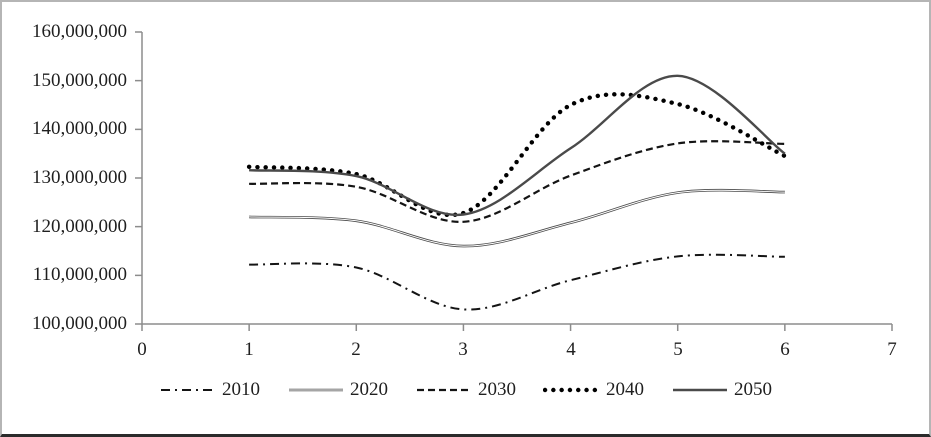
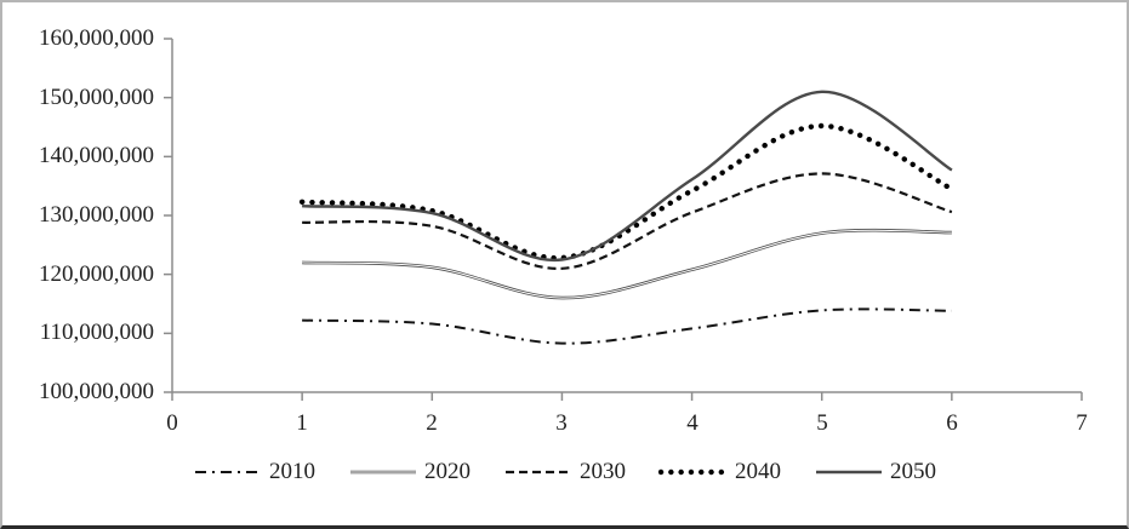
2010/3: 103000000 -> 108000000
2010/4: 109000000 -> 111000000
2040/4: 145000000 -> 134000000
2030/6: 137000000 -> 131000000
2050/6: 135000000 -> 138000000
